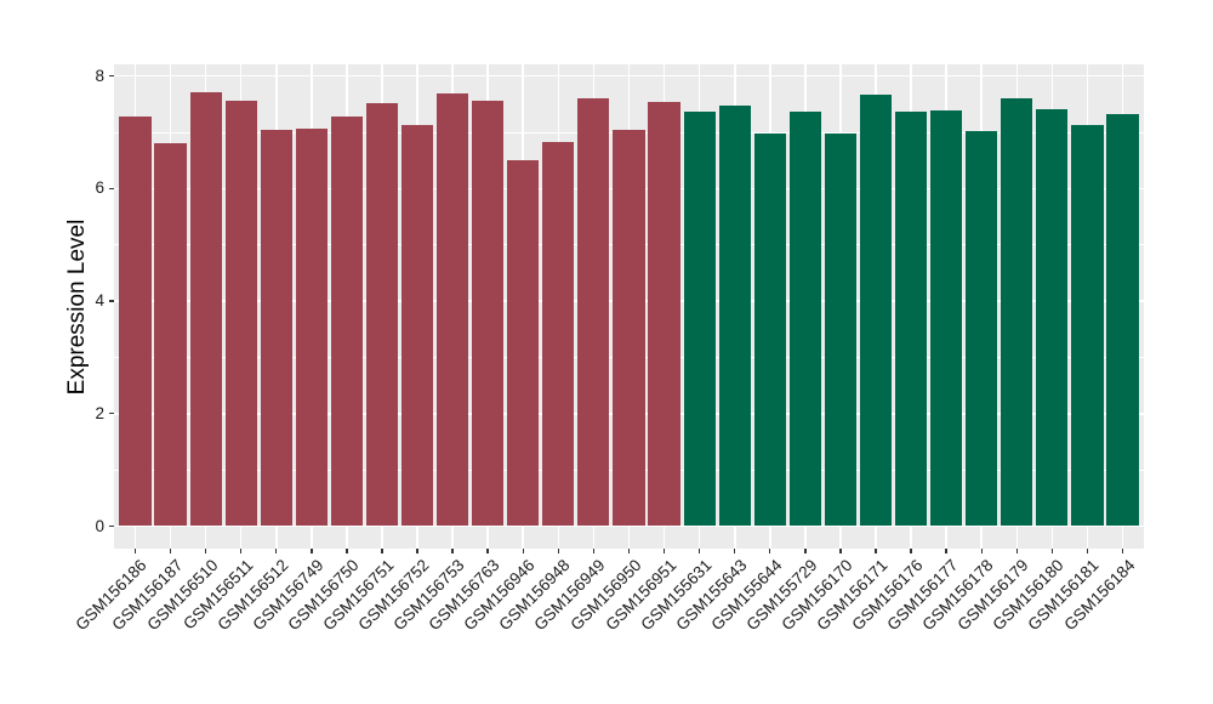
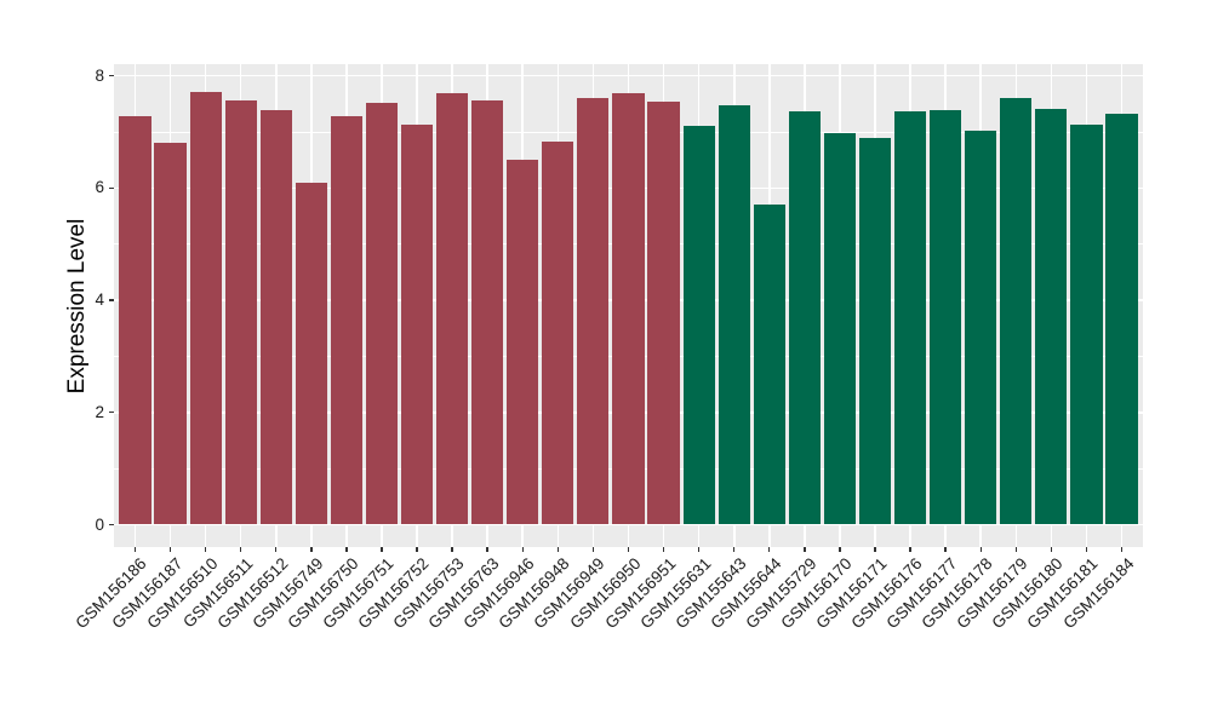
GSM156512: 7.0 -> 7.4
GSM156749: 7.1 -> 6.1
GSM156950: 7.0 -> 7.7
GSM155631: 7.4 -> 7.1
GSM155644: 7.0 -> 5.7
GSM156171: 7.7 -> 6.9
